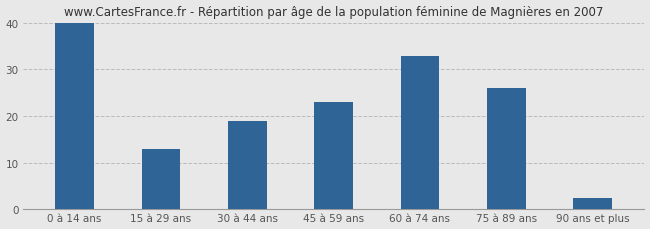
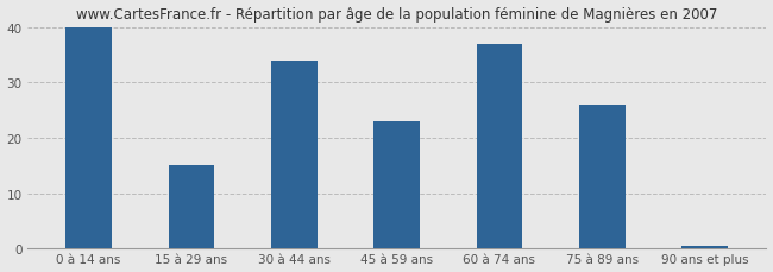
15 à 29 ans: 13.0 -> 15.0
30 à 44 ans: 19.0 -> 34.0
60 à 74 ans: 33.0 -> 37.0
90 ans et plus: 2.5 -> 0.5
